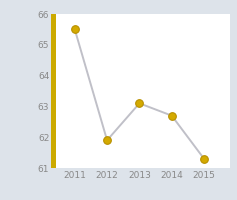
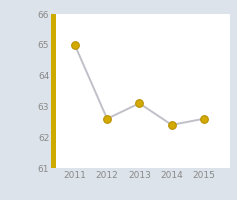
2011: 65.5 -> 65.0
2012: 61.9 -> 62.6
2014: 62.7 -> 62.4
2015: 61.3 -> 62.6
